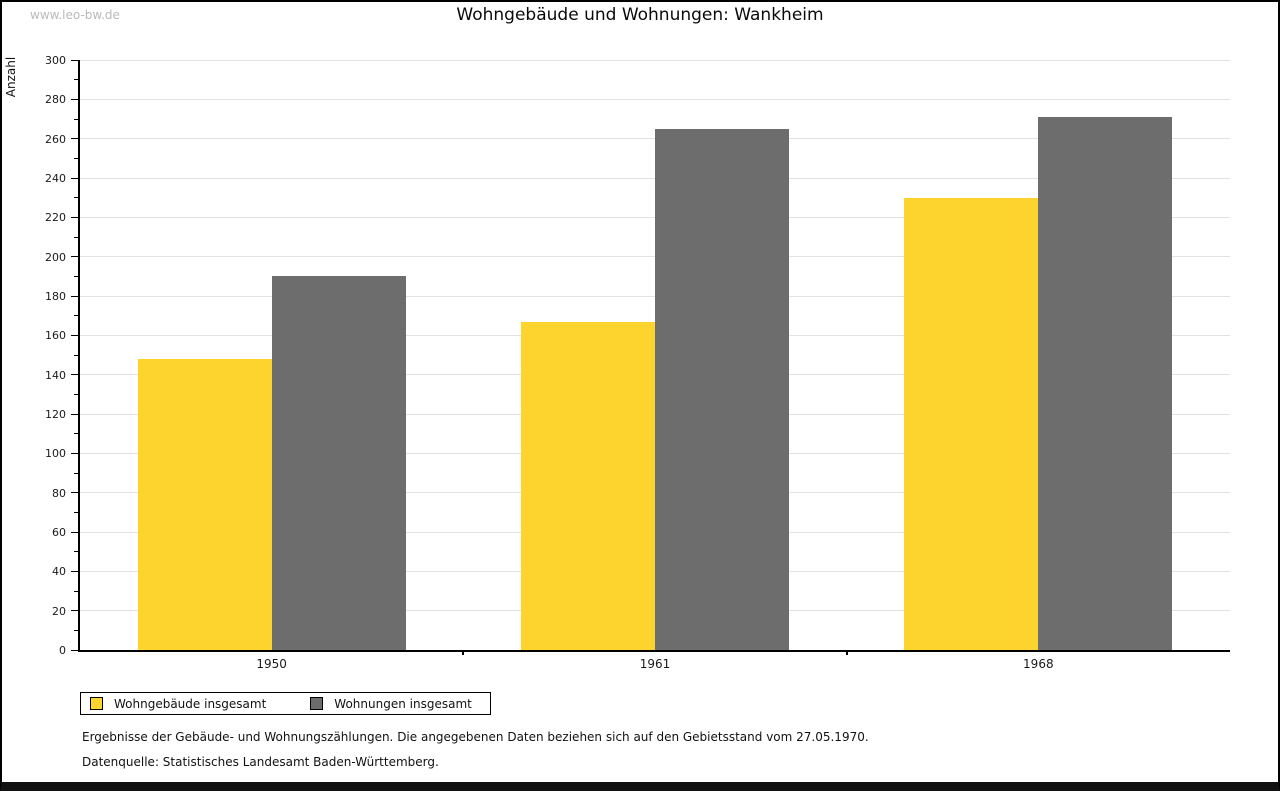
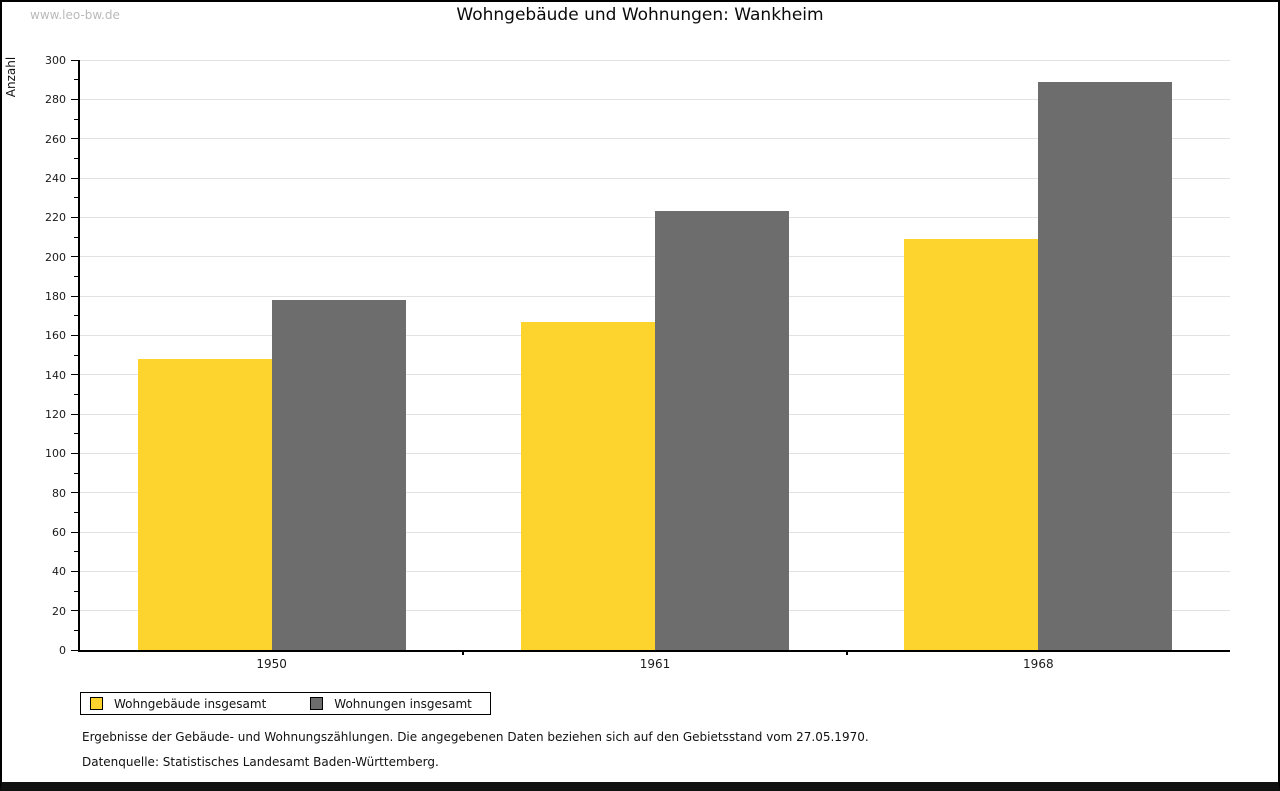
Wohnungen insgesamt/1950: 190 -> 178
Wohnungen insgesamt/1961: 265 -> 223
Wohngebäude insgesamt/1968: 230 -> 209
Wohnungen insgesamt/1968: 271 -> 289
